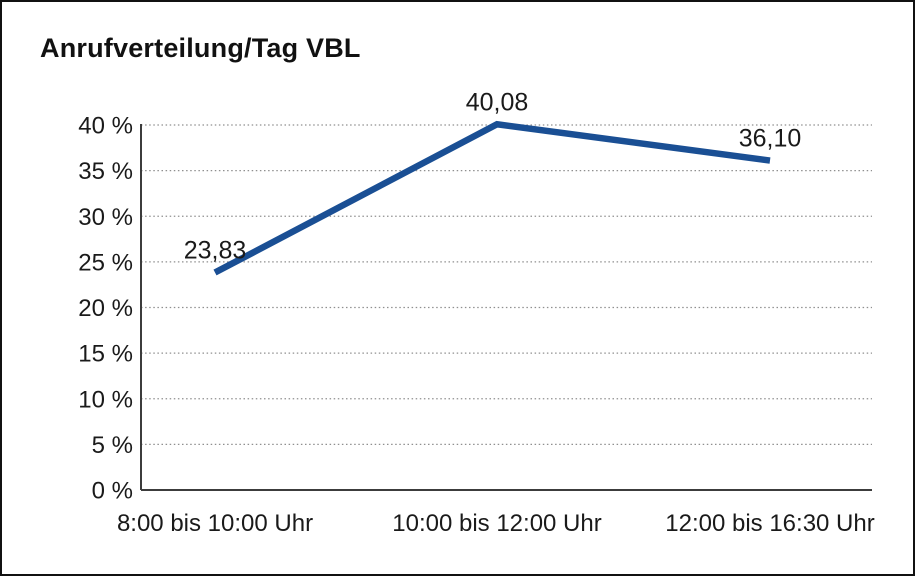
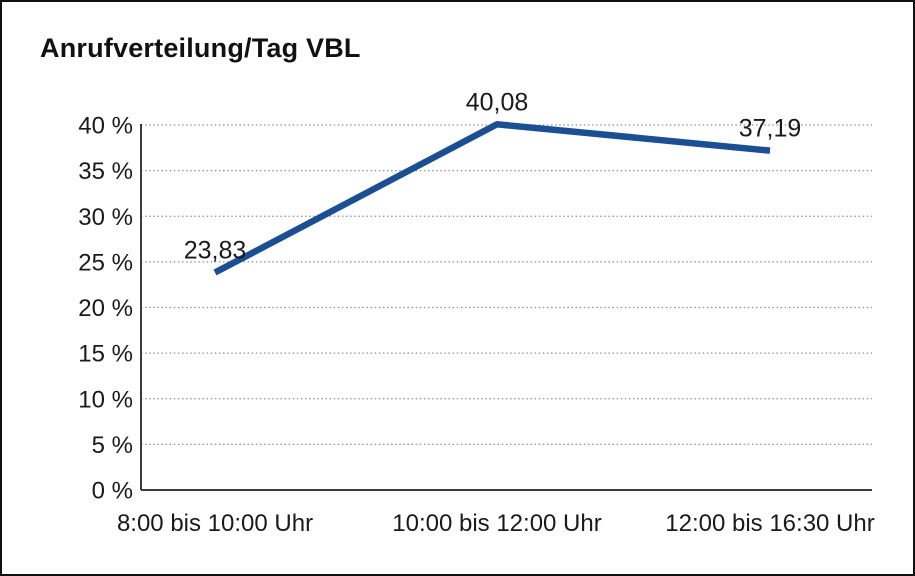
12:00 bis 16:30 Uhr: 36,10 -> 37,19
